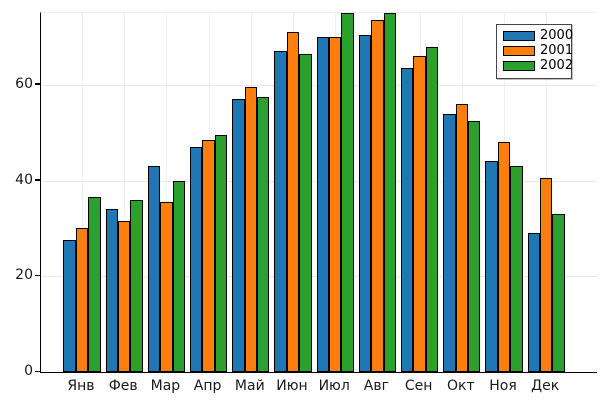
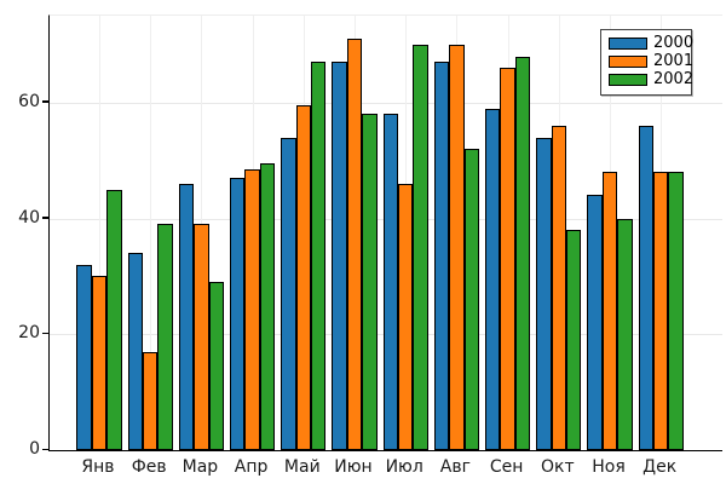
2000/Янв: 28 -> 32
2002/Янв: 36 -> 45
2001/Фев: 32 -> 17
2002/Фев: 36 -> 39
2000/Мар: 43 -> 46
2001/Мар: 36 -> 39
2002/Мар: 40 -> 29
2000/Май: 57 -> 54
2002/Май: 58 -> 67
2002/Июн: 66 -> 58
2000/Июл: 70 -> 58
2001/Июл: 70 -> 46
2002/Июл: 75 -> 70
2000/Авг: 70 -> 67
2001/Авг: 74 -> 70
2002/Авг: 75 -> 52
2000/Сен: 64 -> 59
2002/Окт: 52 -> 38
2002/Ноя: 43 -> 40
2000/Дек: 29 -> 56
2001/Дек: 40 -> 48
2002/Дек: 33 -> 48
